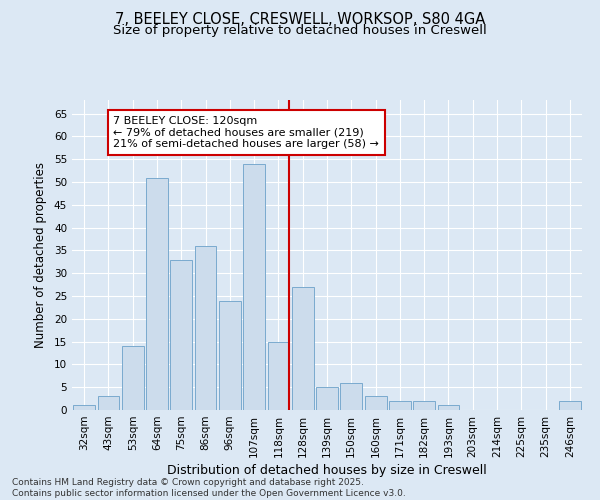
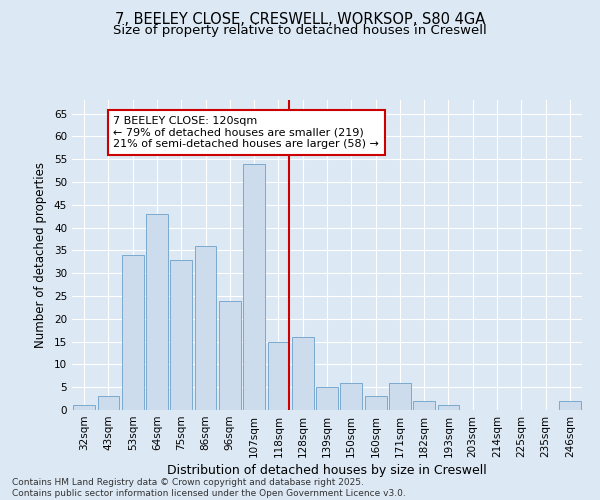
53sqm: 14 -> 34
64sqm: 51 -> 43
128sqm: 27 -> 16
171sqm: 2 -> 6
